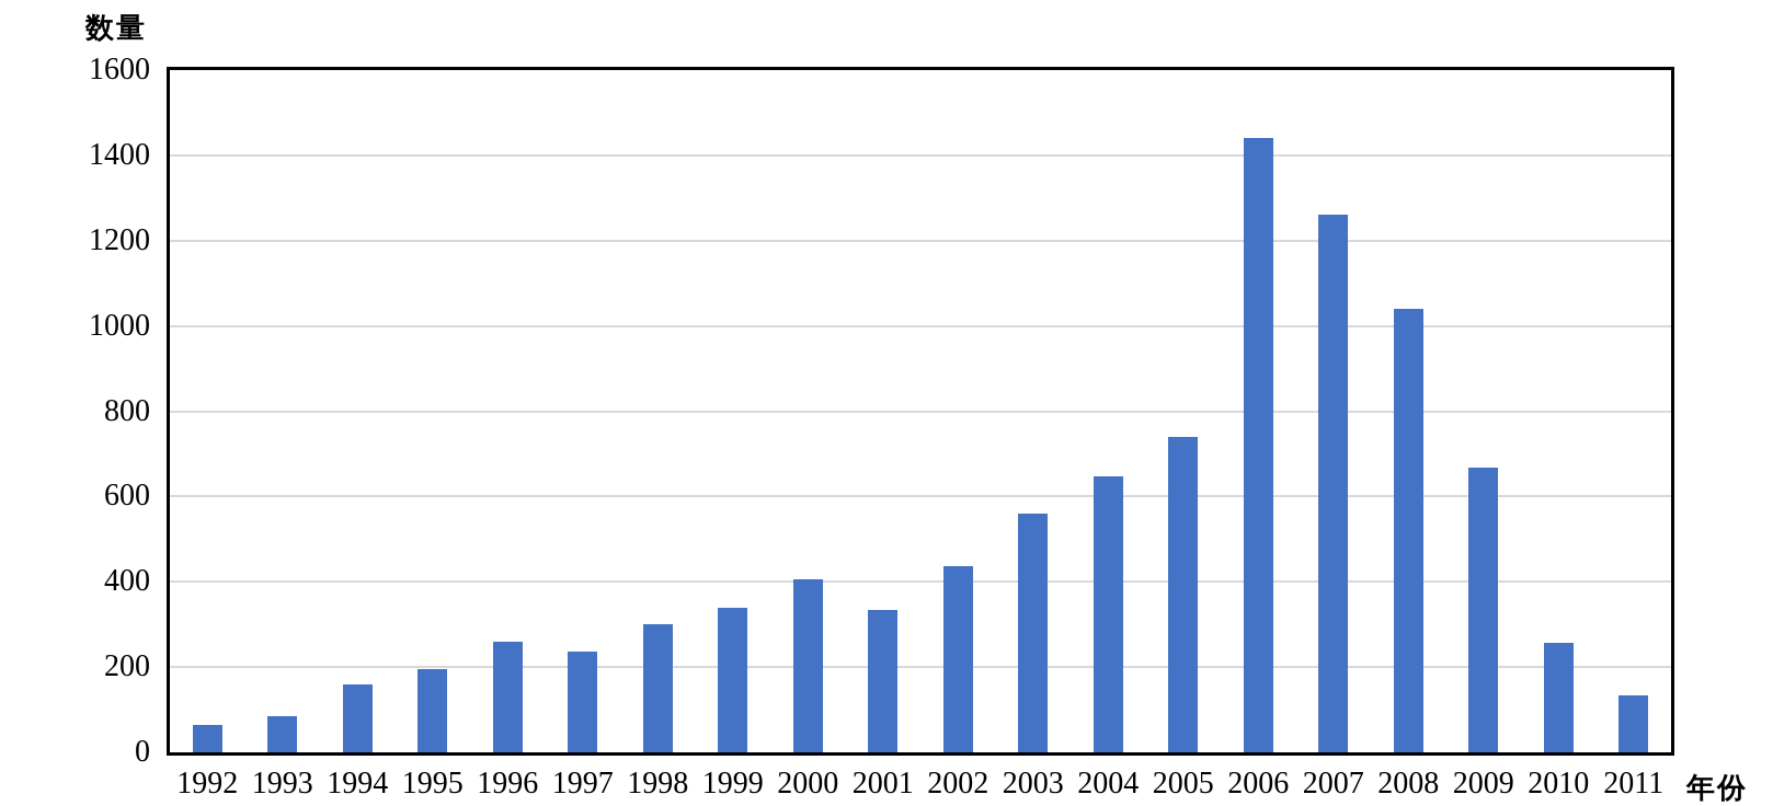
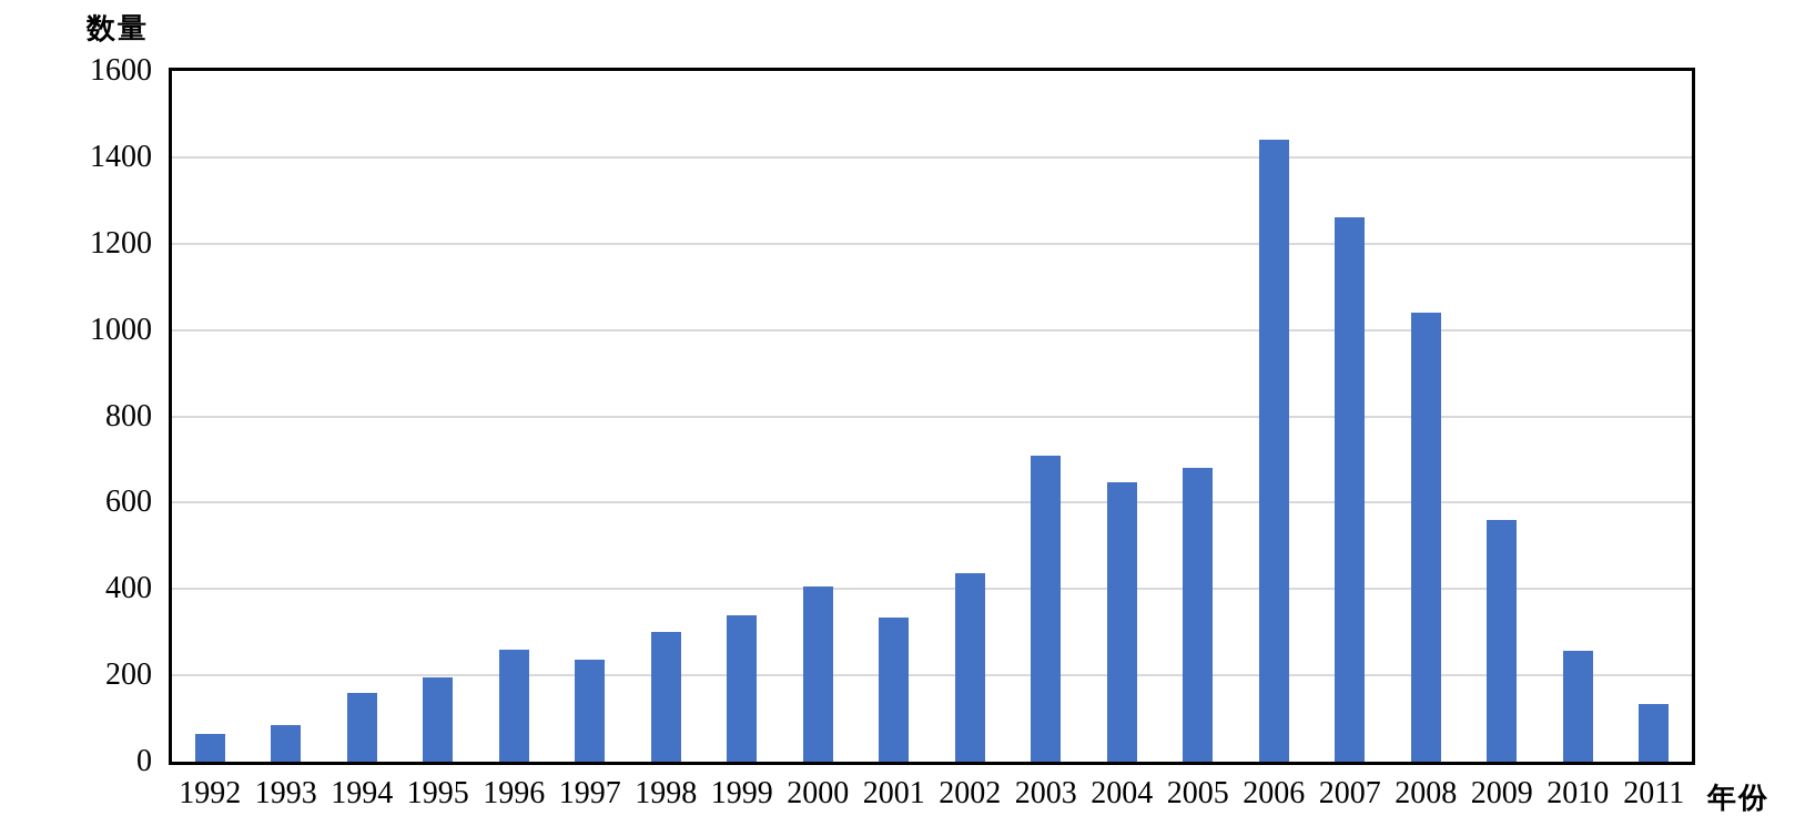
2003: 560 -> 710
2005: 740 -> 680
2009: 670 -> 560
